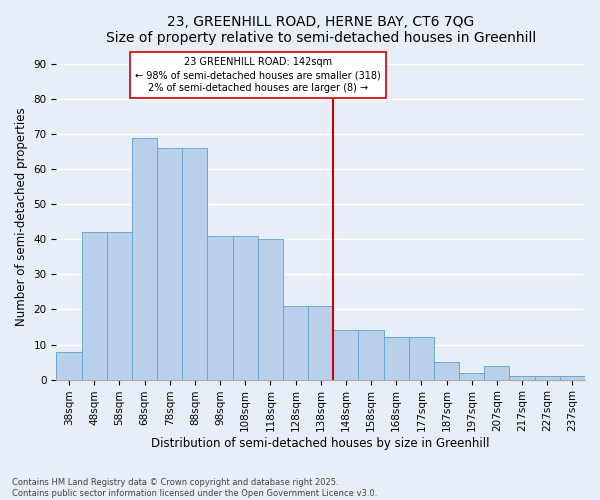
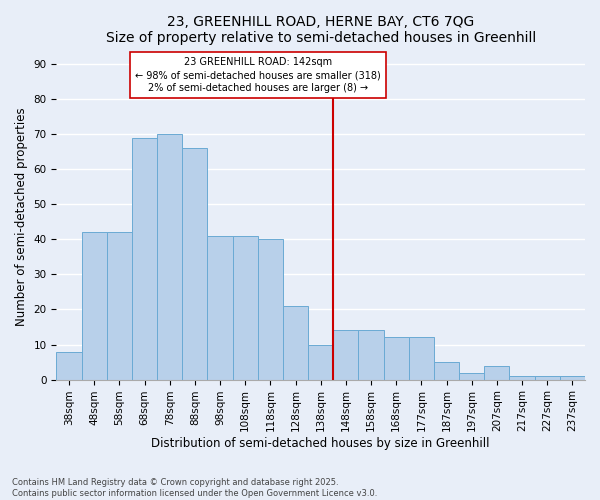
78sqm: 66 -> 70
138sqm: 21 -> 10
